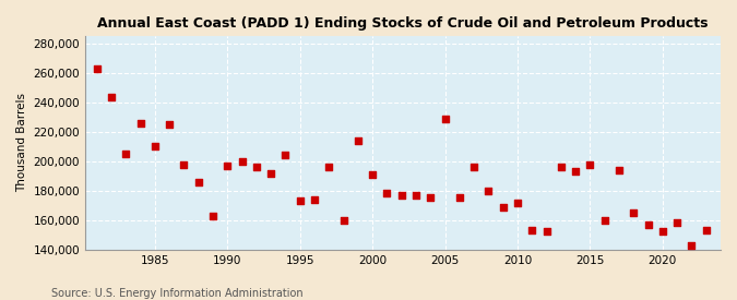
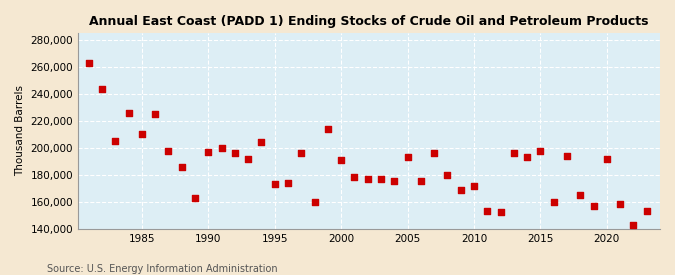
2005: 229,000 -> 193,000
2020: 152,000 -> 192,000
